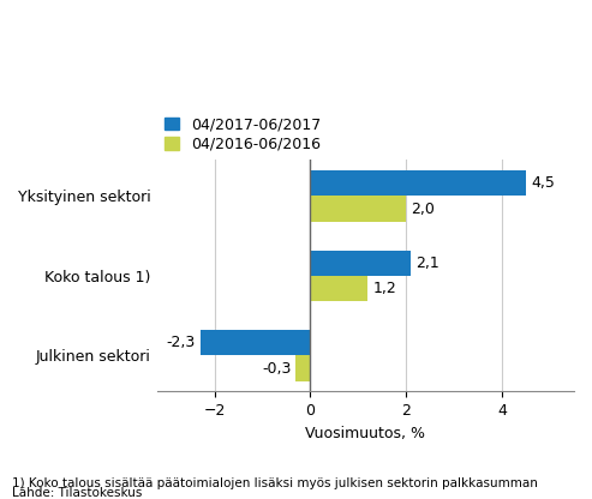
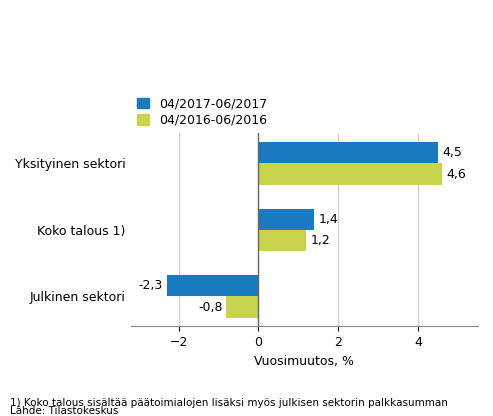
04/2016-06/2016/Yksityinen sektori: 2,0 -> 4,6
04/2017-06/2017/Koko talous 1): 2,1 -> 1,4
04/2016-06/2016/Julkinen sektori: -0,3 -> -0,8
